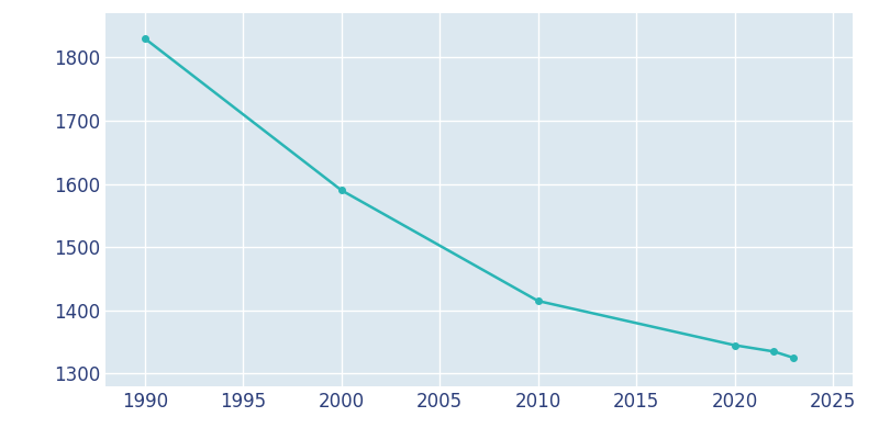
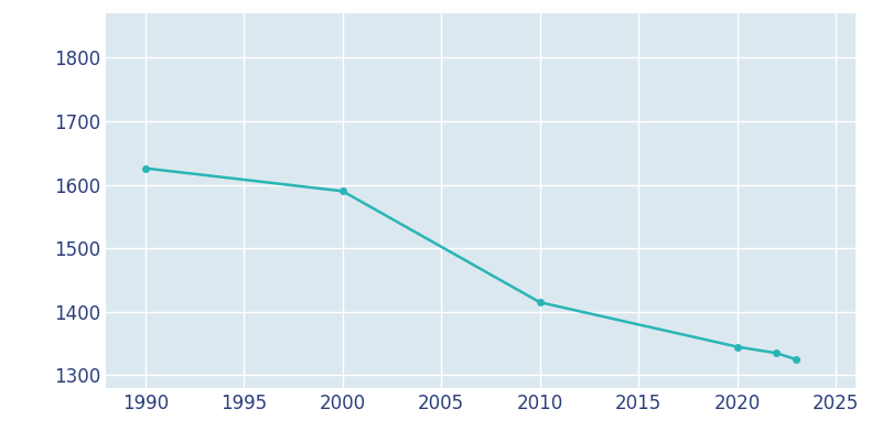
1990: 1830 -> 1626
